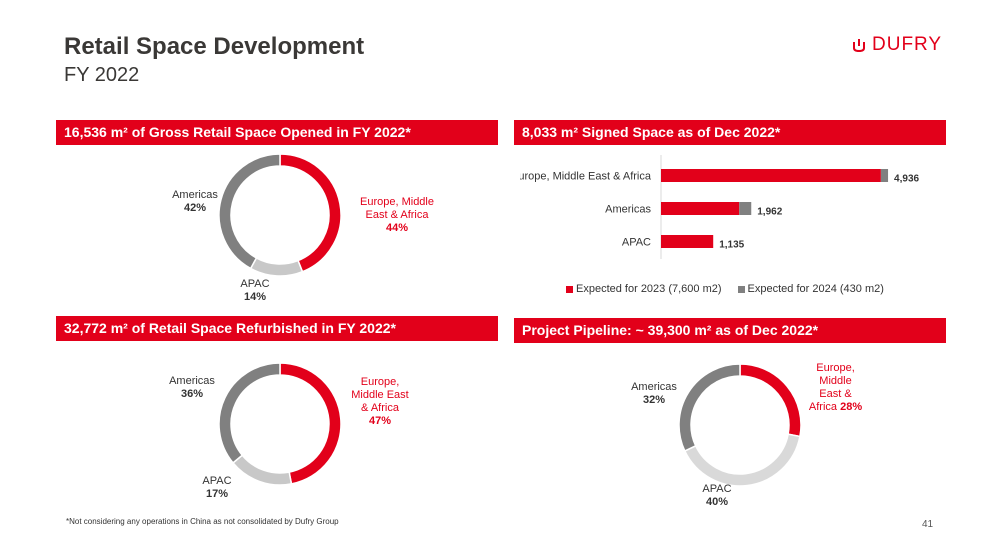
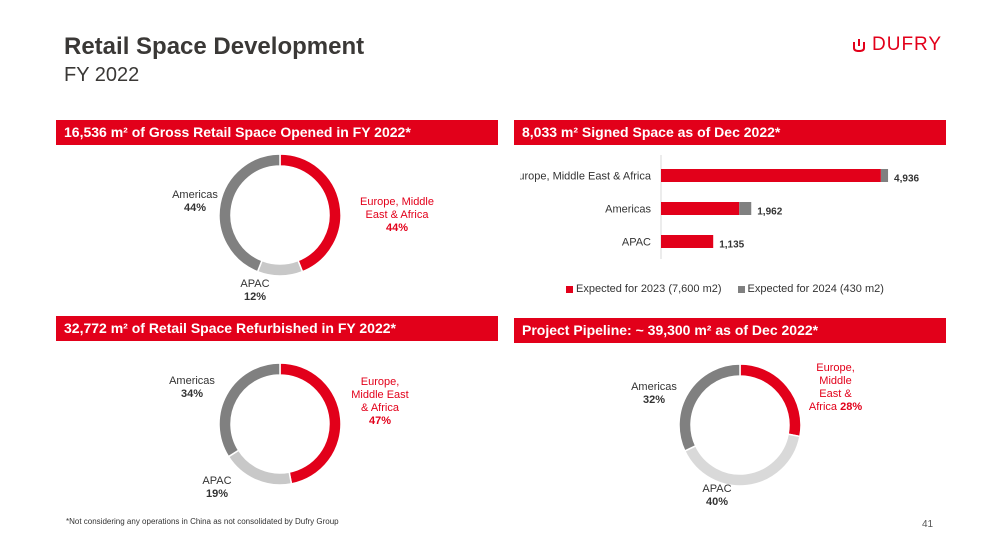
16,536 m² of Gross Retail Space Opened in FY 2022*/APAC: 14% -> 12%
16,536 m² of Gross Retail Space Opened in FY 2022*/Americas: 42% -> 44%
32,772 m² of Retail Space Refurbished in FY 2022*/APAC: 17% -> 19%
32,772 m² of Retail Space Refurbished in FY 2022*/Americas: 36% -> 34%
